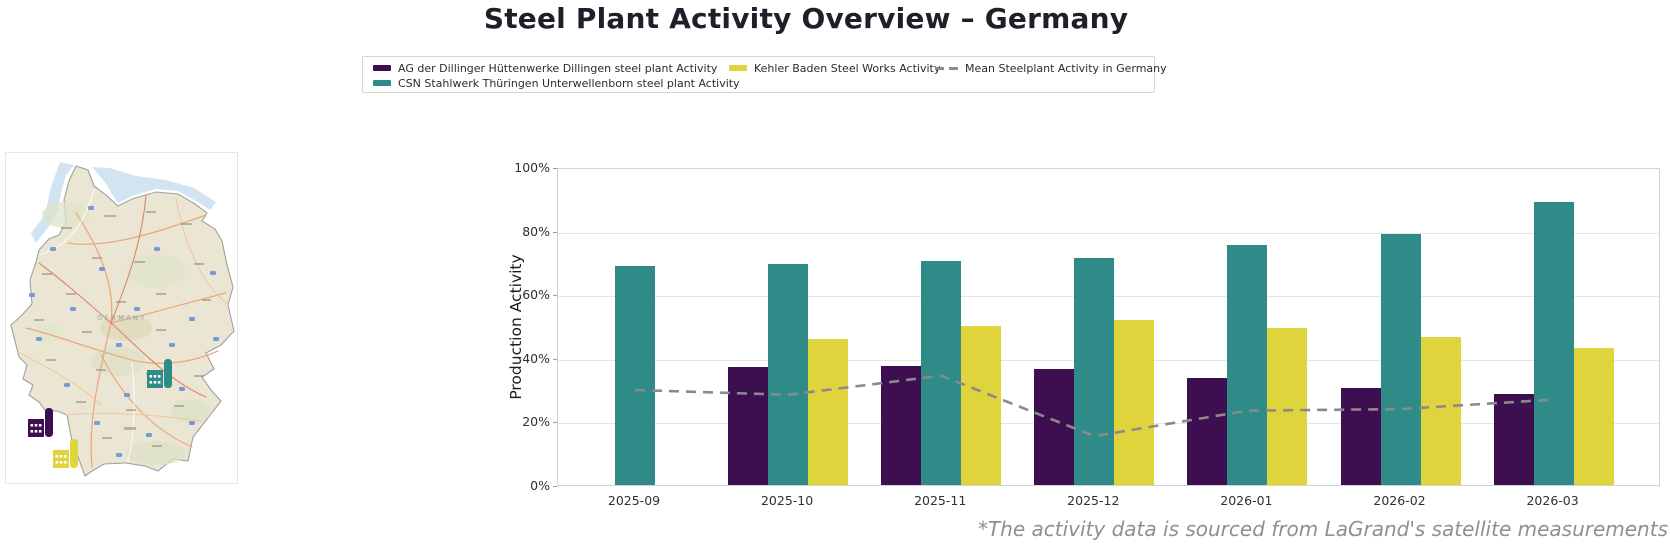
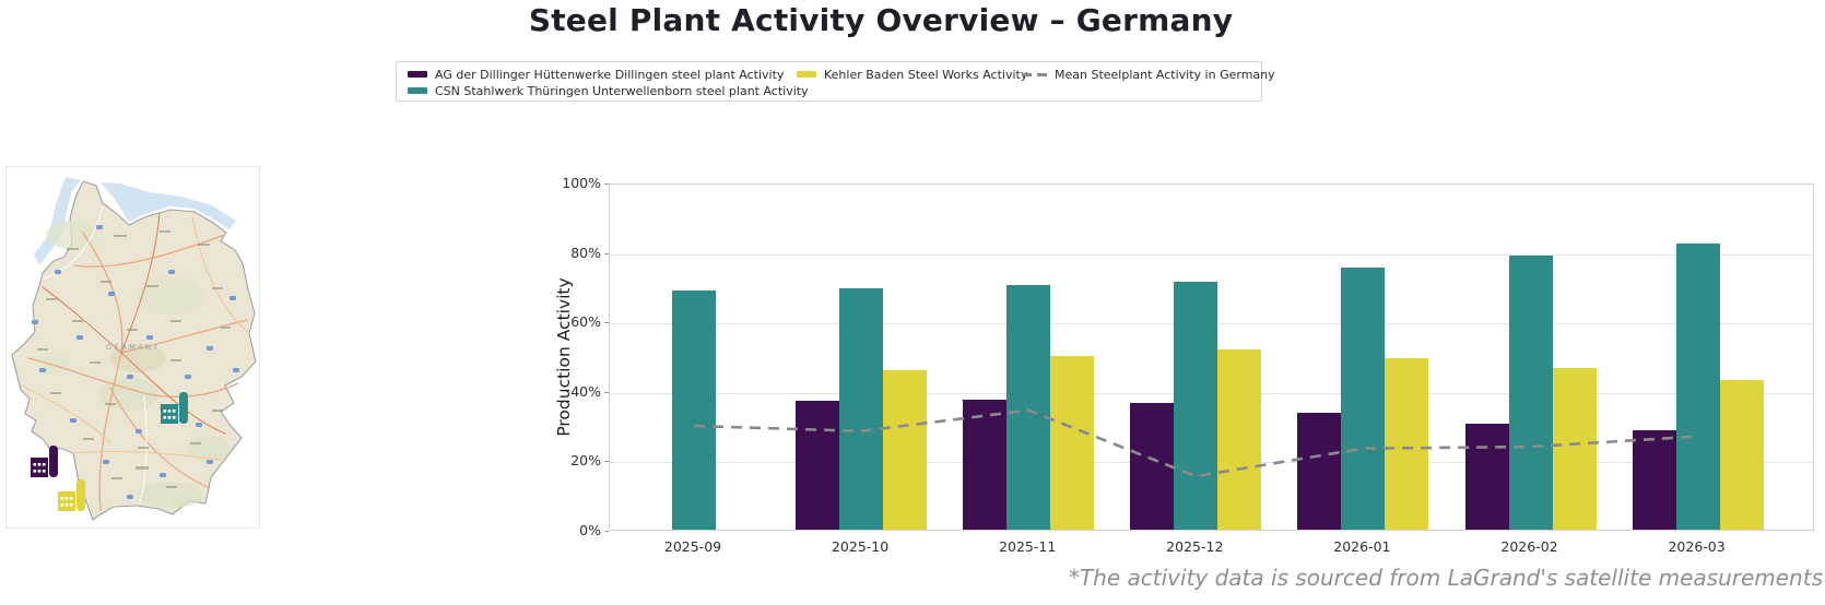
CSN Stahlwerk Thüringen Unterwellenborn steel plant Activity/2026-03: 89% -> 82%
